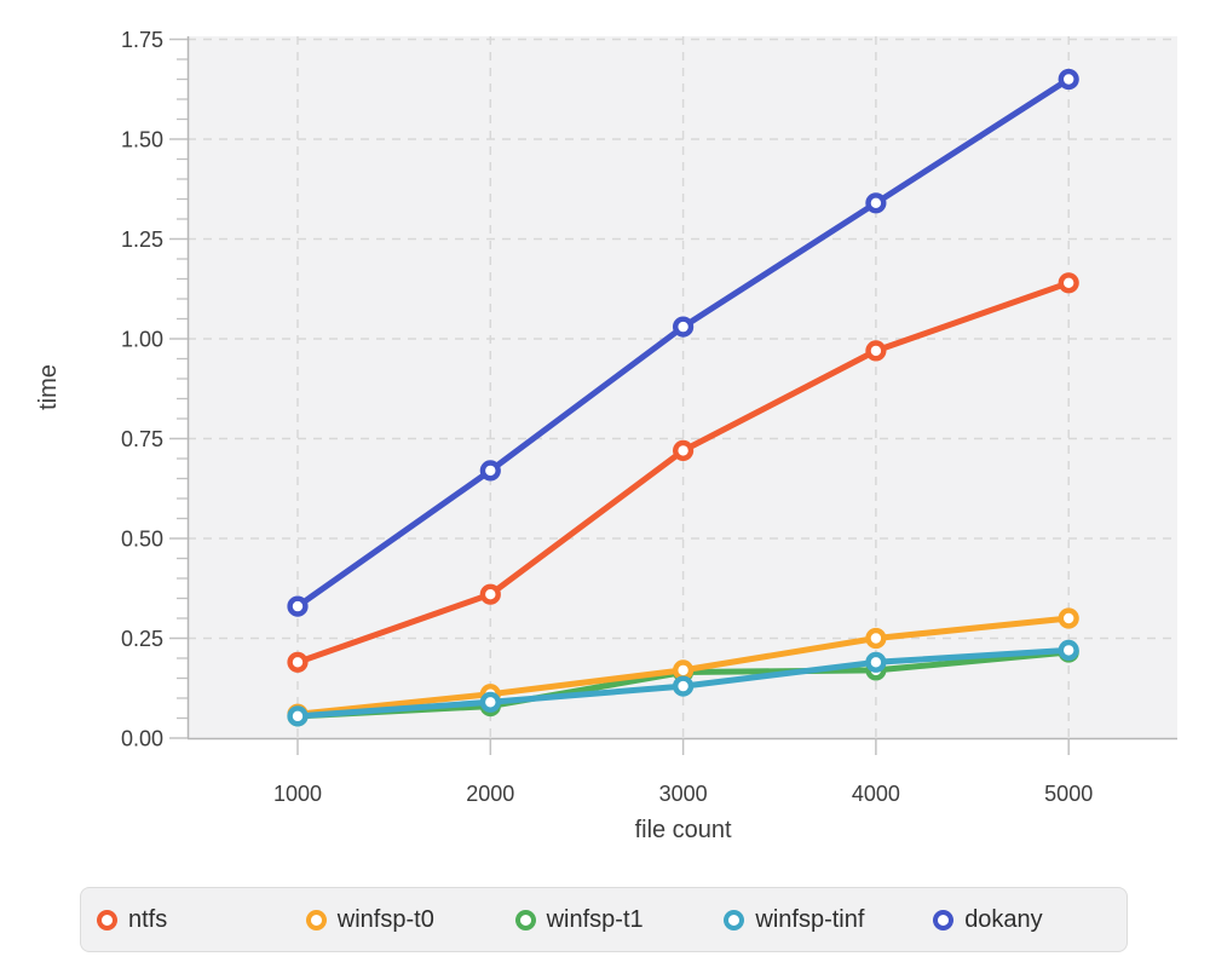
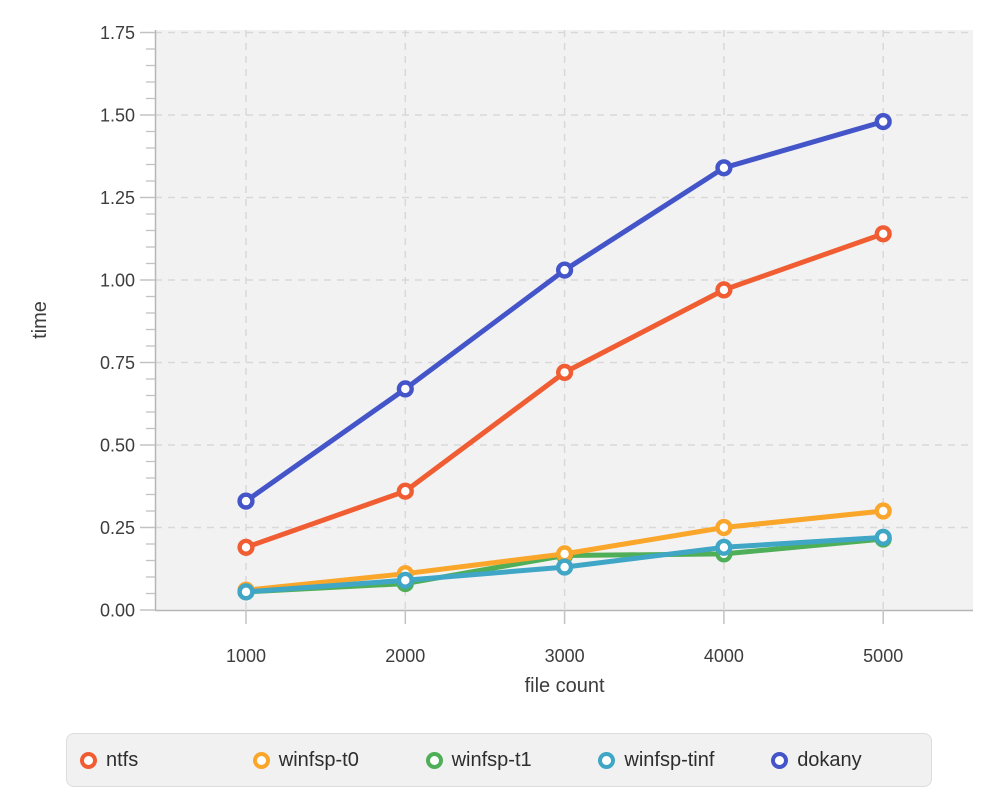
dokany/5000: 1.65 -> 1.48
